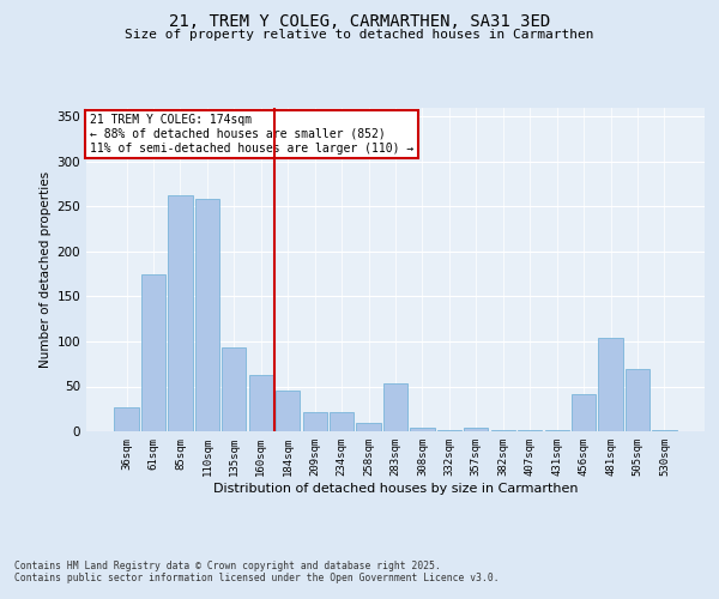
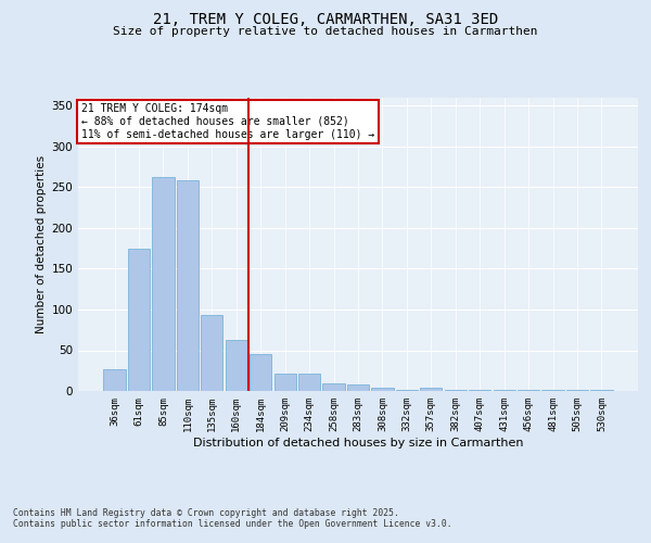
283sqm: 54 -> 8
456sqm: 42 -> 1
481sqm: 104 -> 1
505sqm: 70 -> 1
